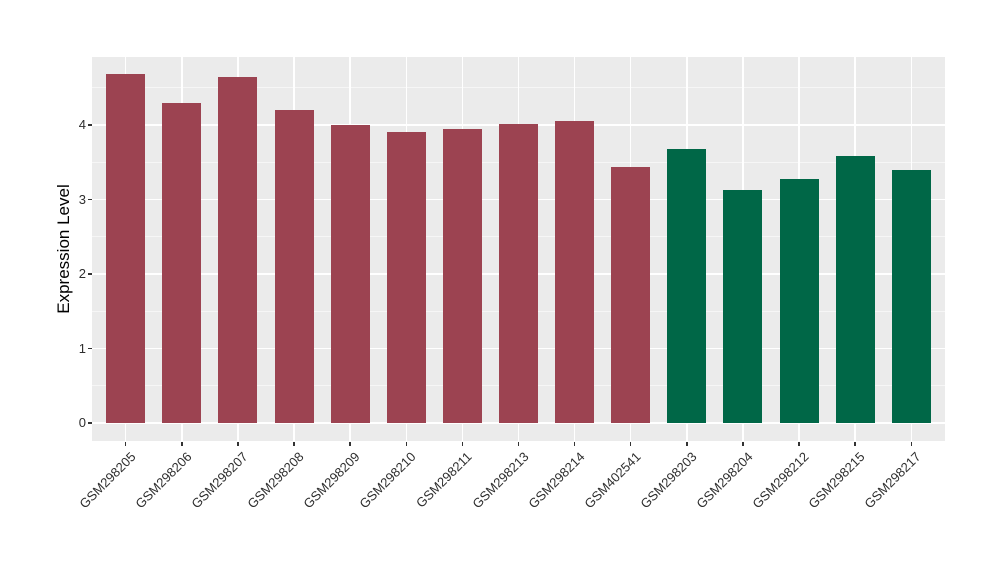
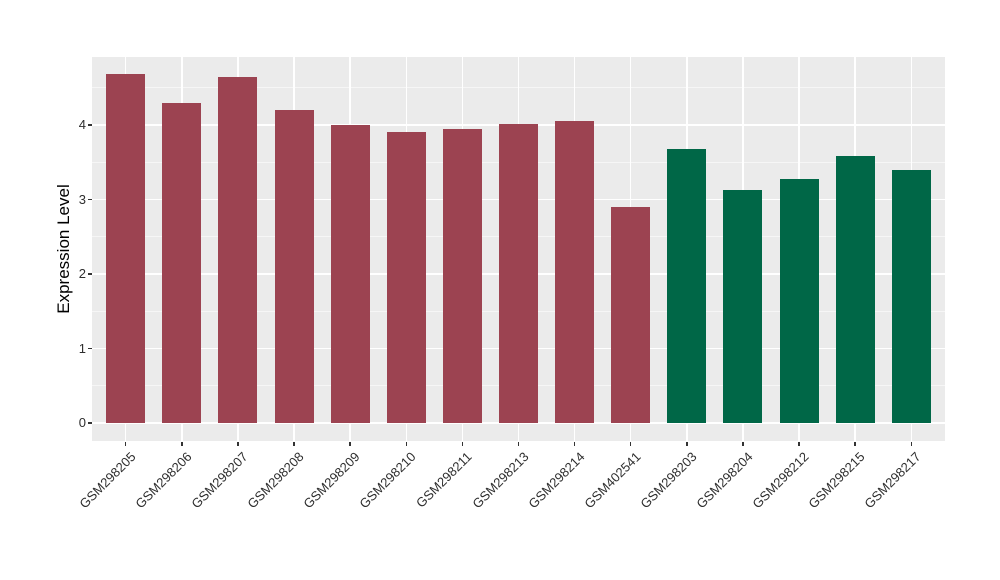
GSM402541: 3.4 -> 2.9
